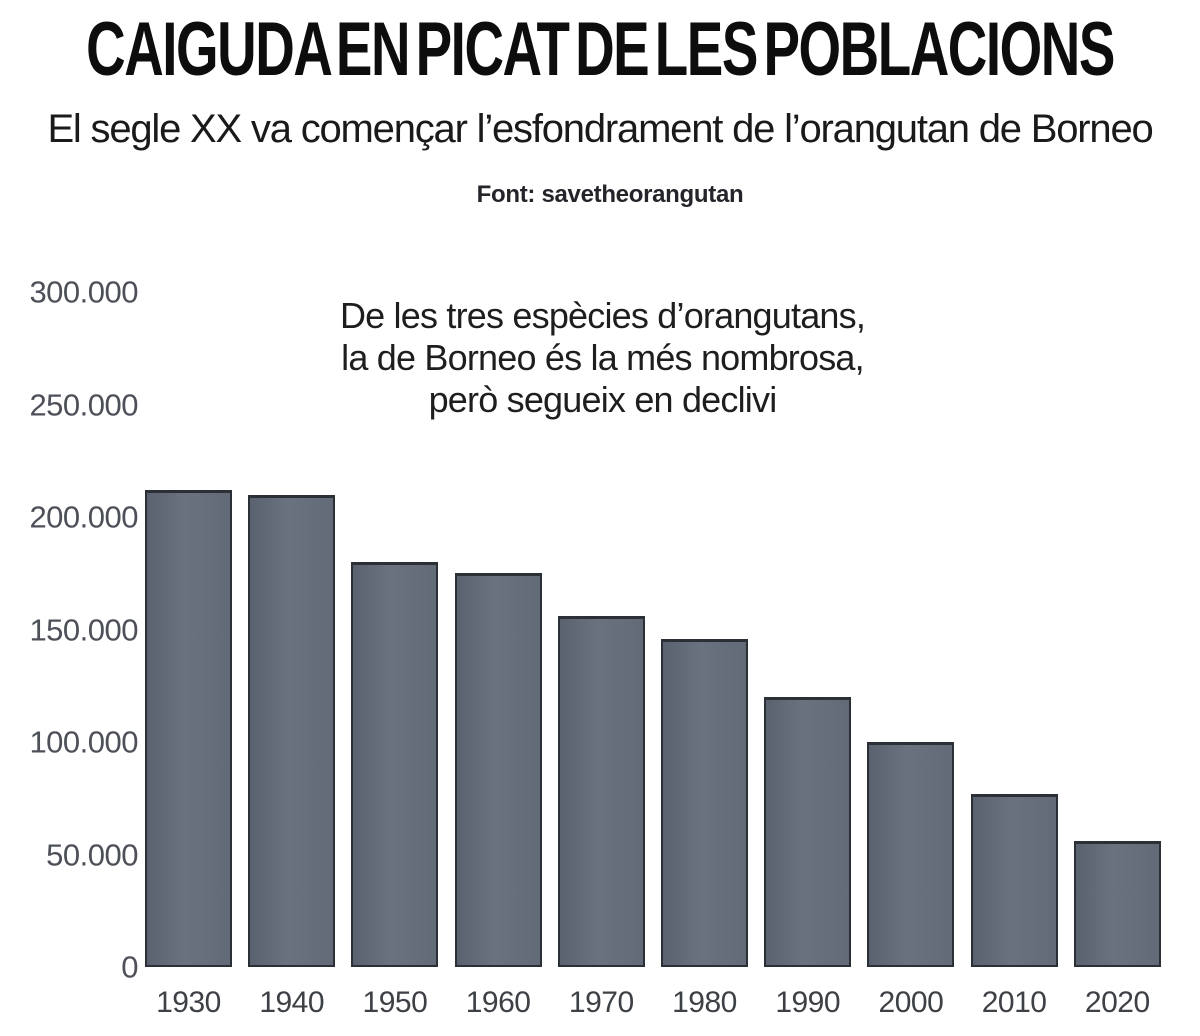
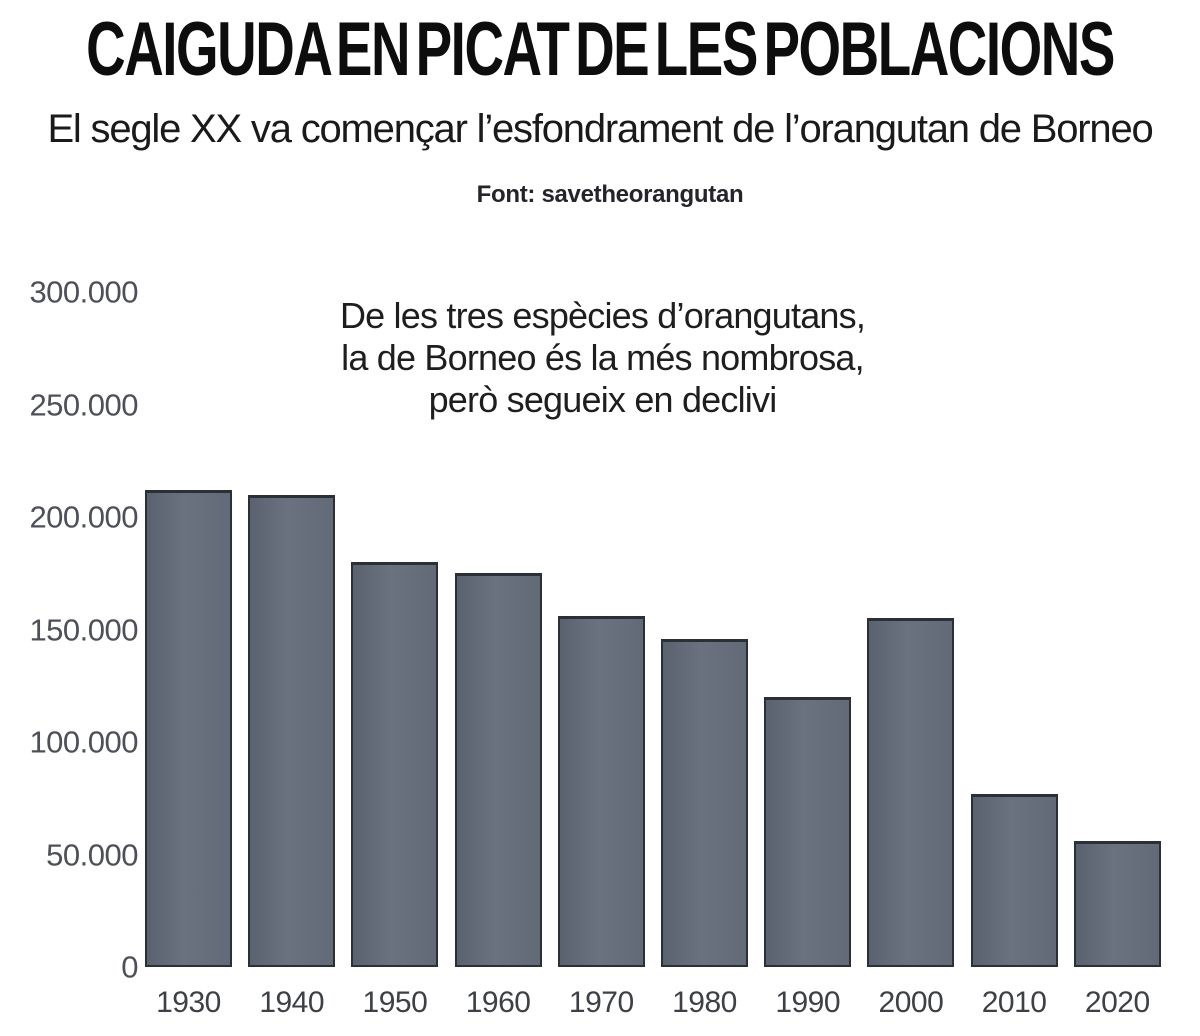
2000: 100000 -> 155000
